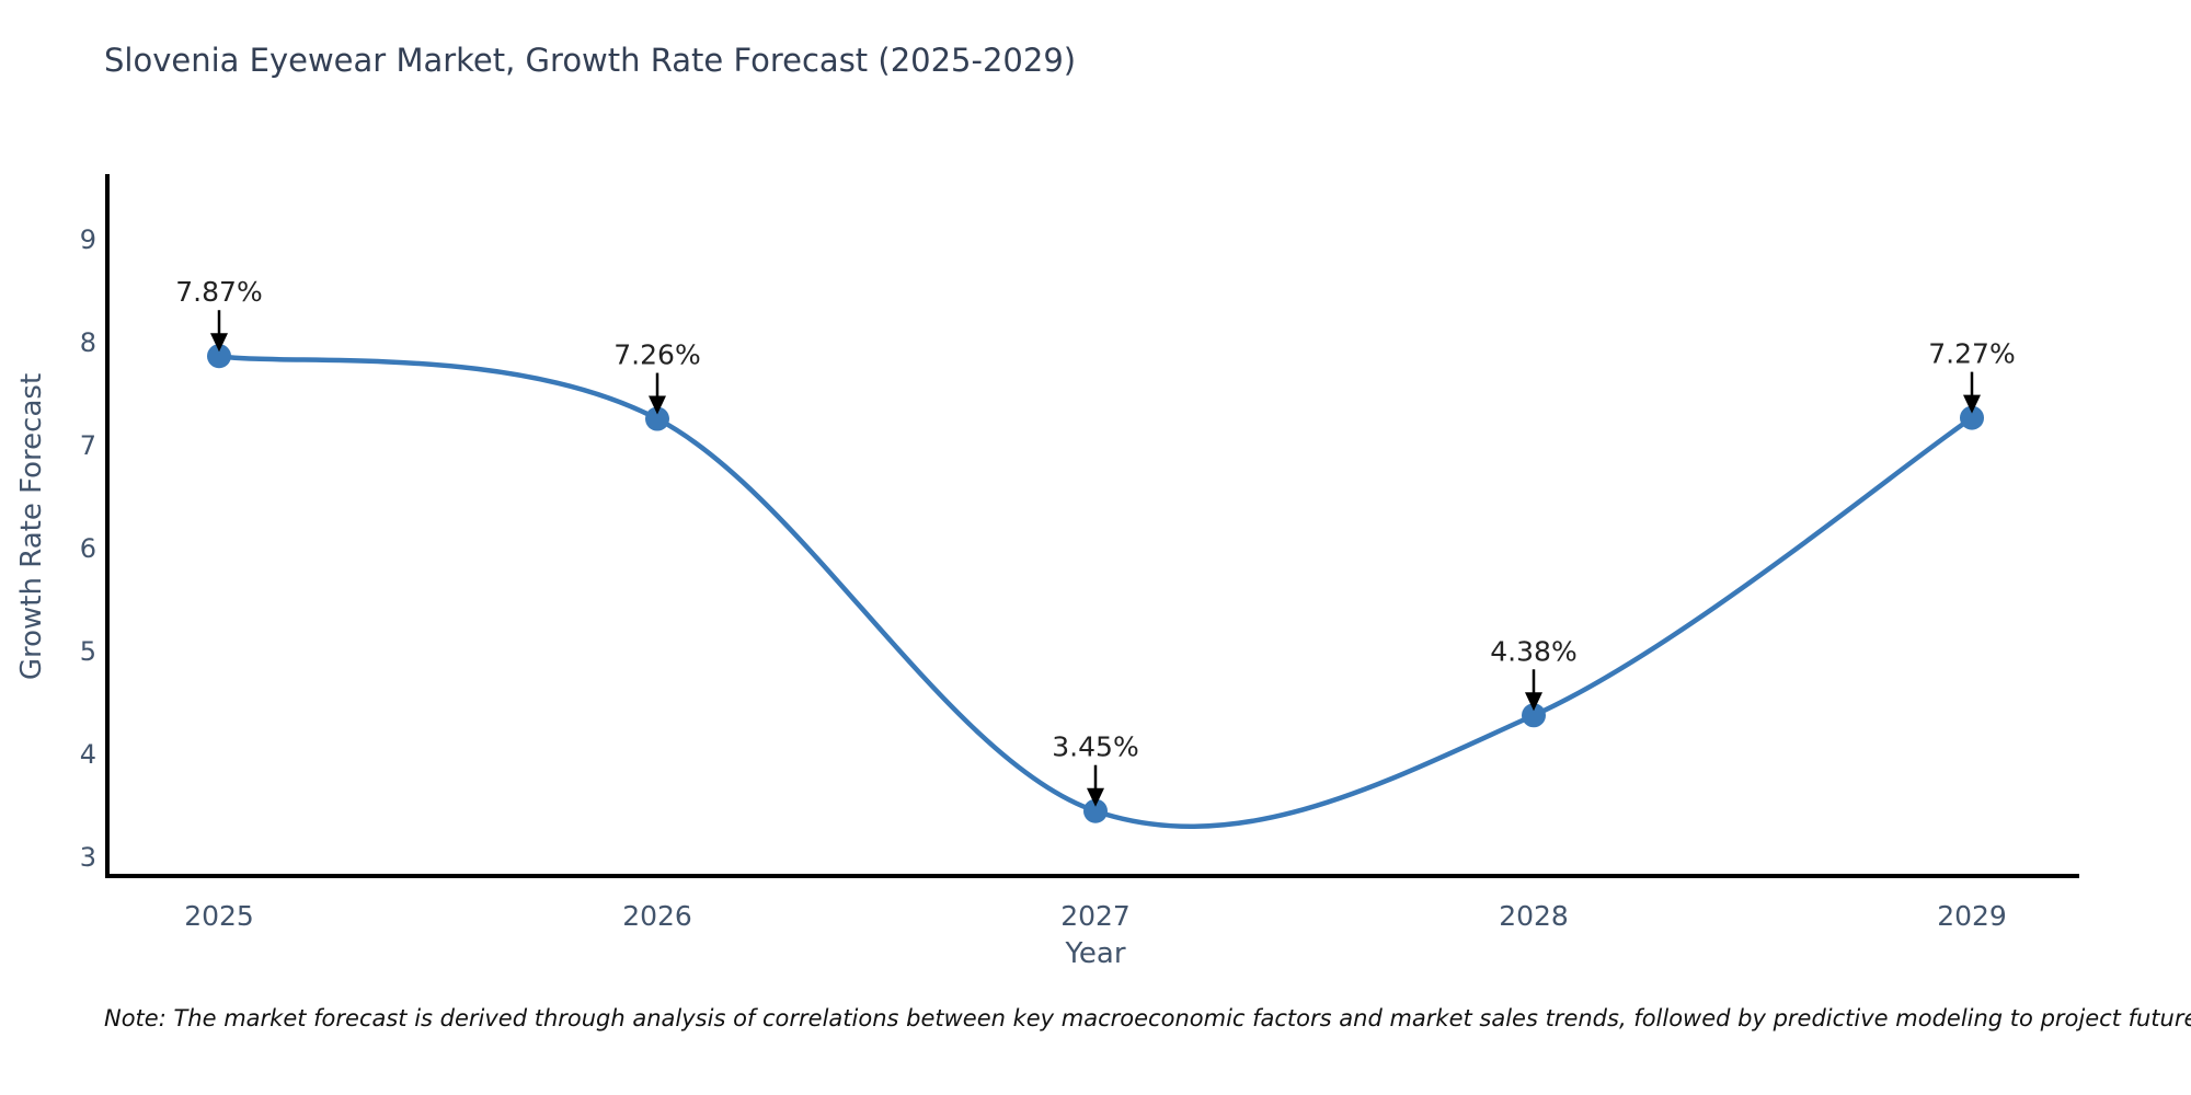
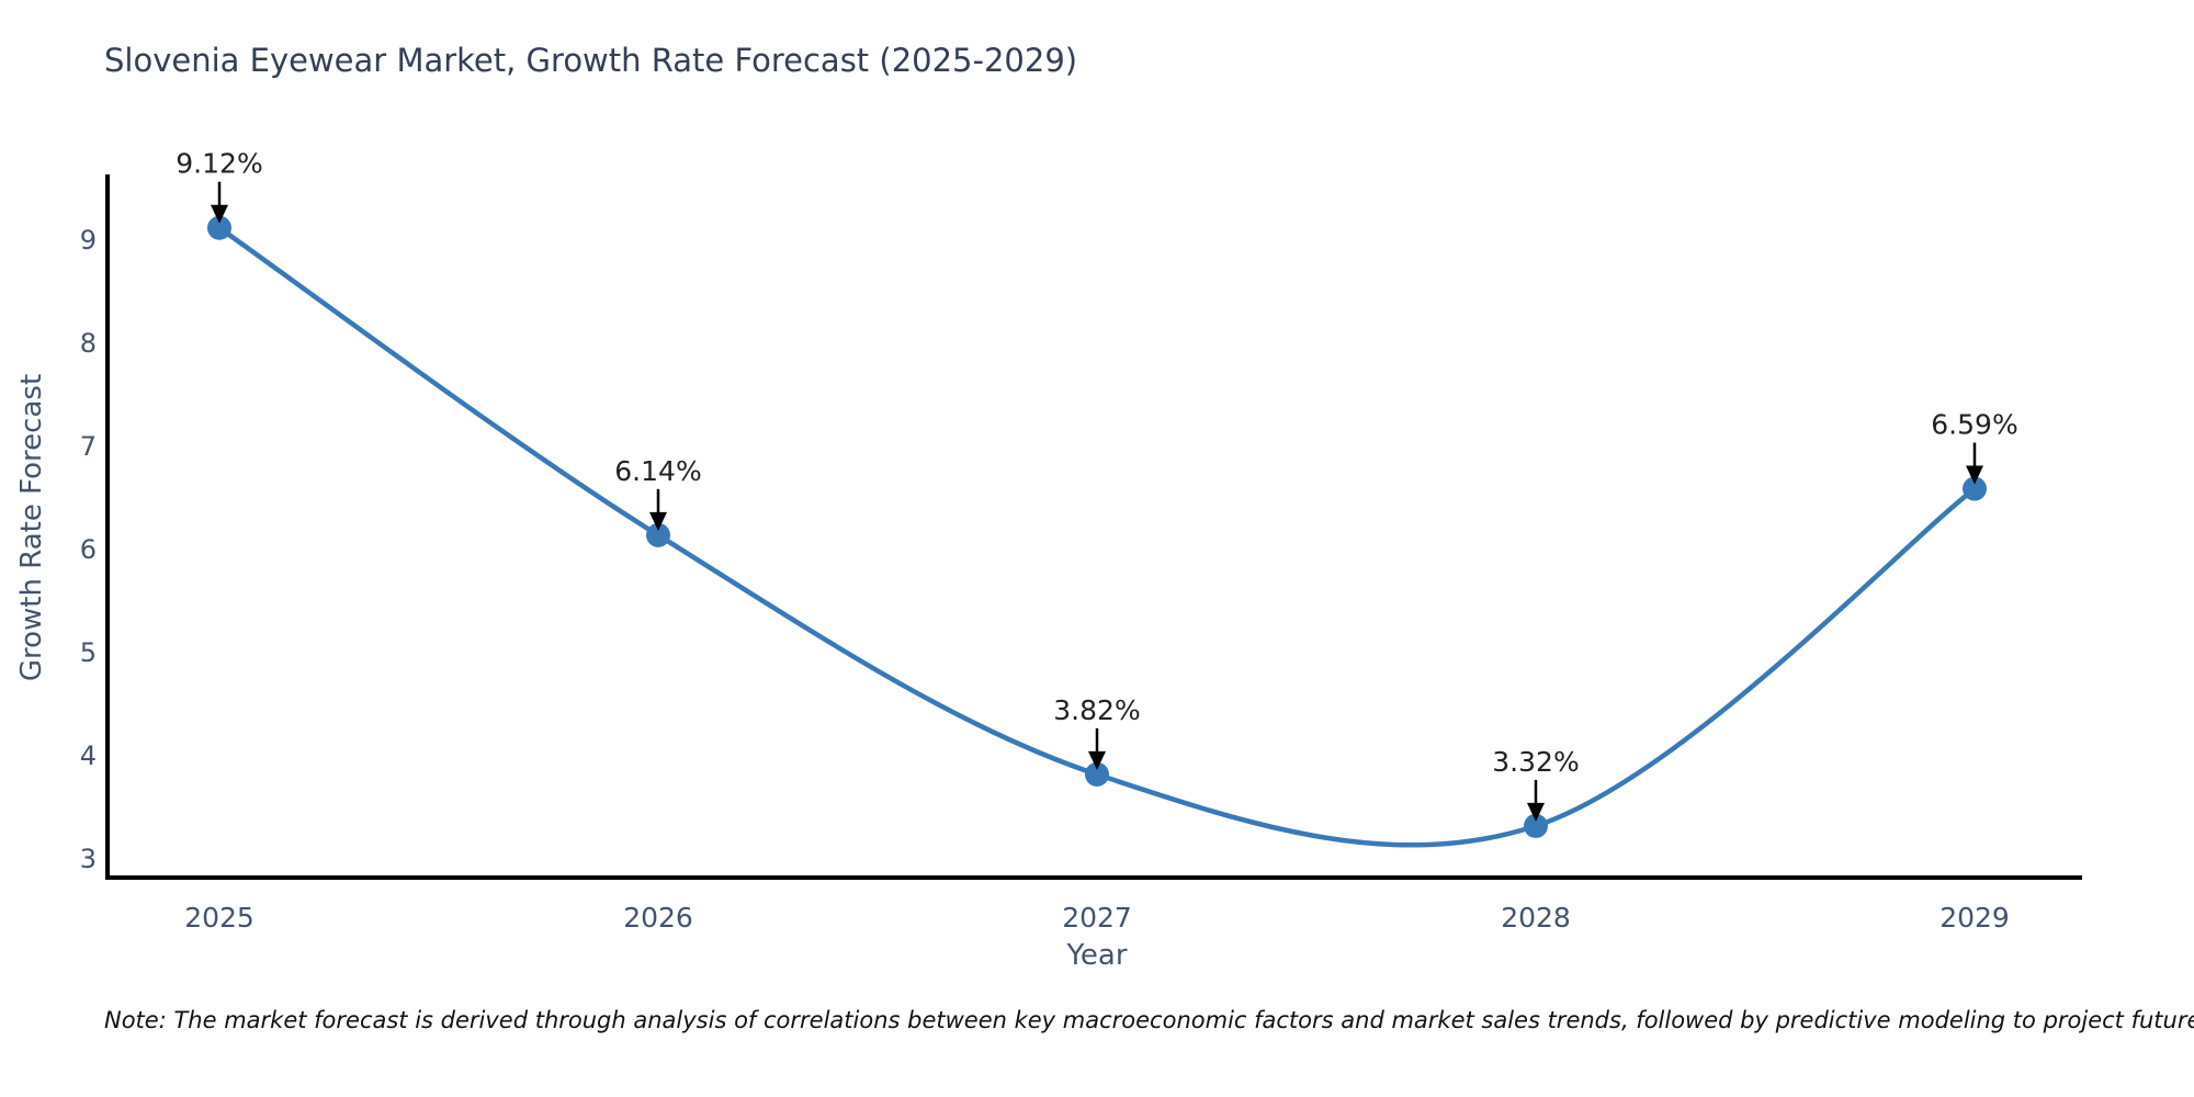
2025: 7.87% -> 9.12%
2026: 7.26% -> 6.14%
2027: 3.45% -> 3.82%
2028: 4.38% -> 3.32%
2029: 7.27% -> 6.59%
